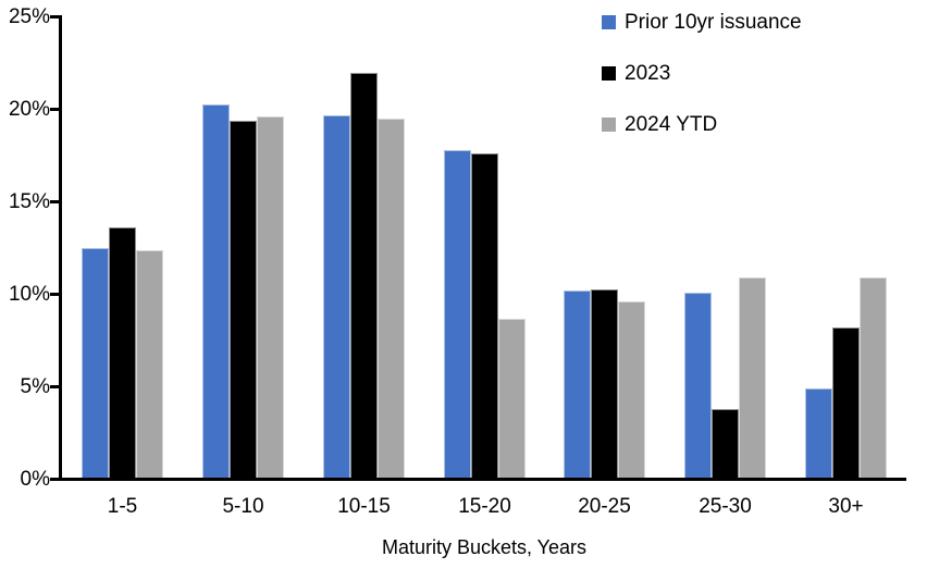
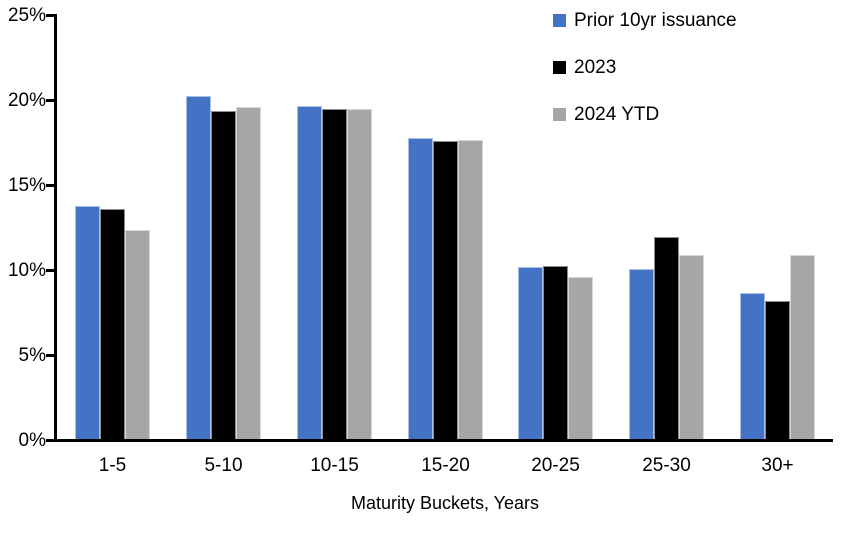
Prior 10yr issuance/1-5: 12.4% -> 13.7%
2023/10-15: 21.9% -> 19.4%
2024 YTD/15-20: 8.6% -> 17.6%
2023/25-30: 3.7% -> 11.9%
Prior 10yr issuance/30+: 4.8% -> 8.6%
